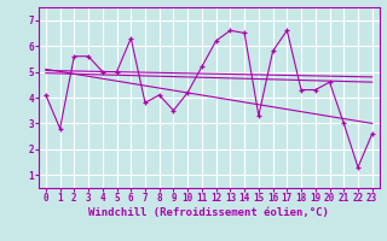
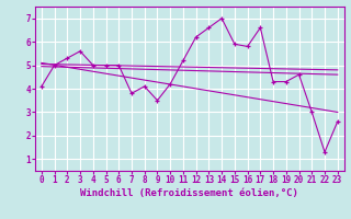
1: 2.8 -> 5.0
2: 5.6 -> 5.3
6: 6.3 -> 5.0
14: 6.5 -> 7.0
15: 3.3 -> 5.9
